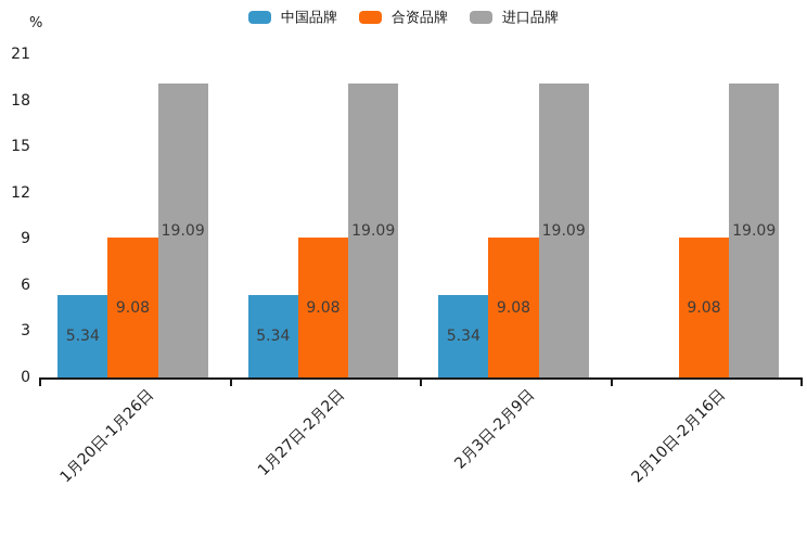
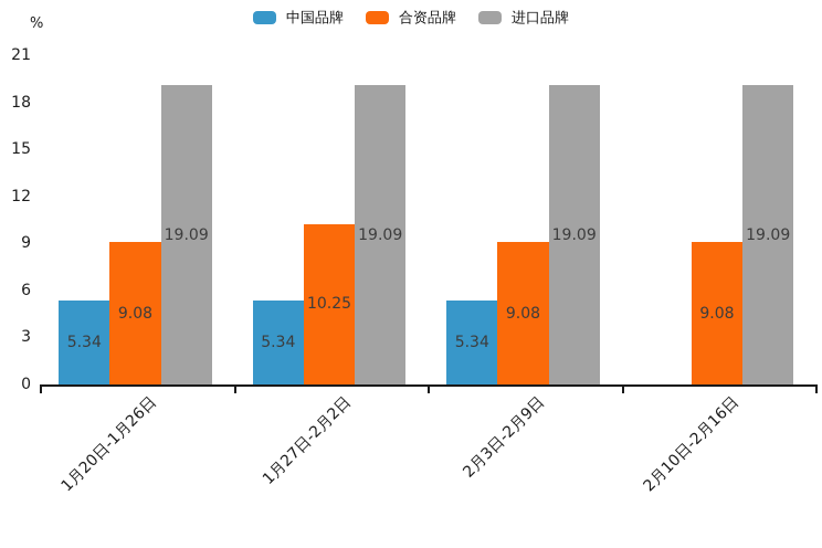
合资品牌/1月27日-2月2日: 9.08 -> 10.25
